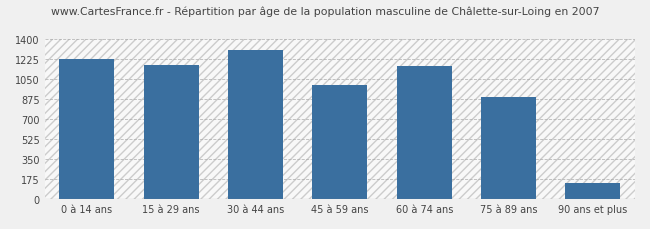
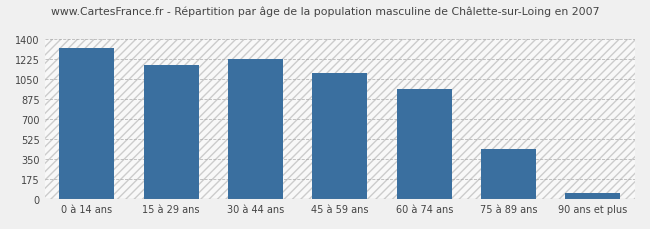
0 à 14 ans: 1220 -> 1320
30 à 44 ans: 1300 -> 1220
45 à 59 ans: 1000 -> 1100
60 à 74 ans: 1160 -> 960
75 à 89 ans: 890 -> 440
90 ans et plus: 140 -> 60
